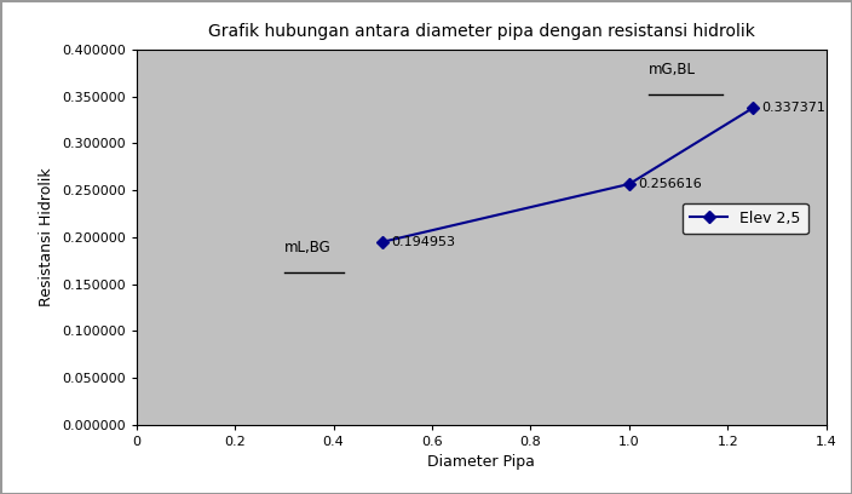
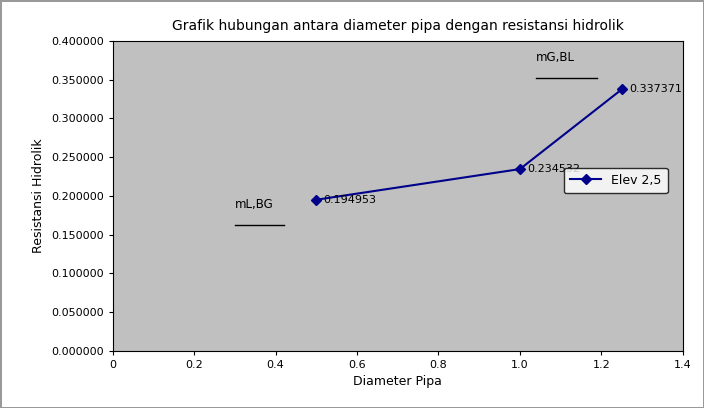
1.0: 0.256616 -> 0.234532
